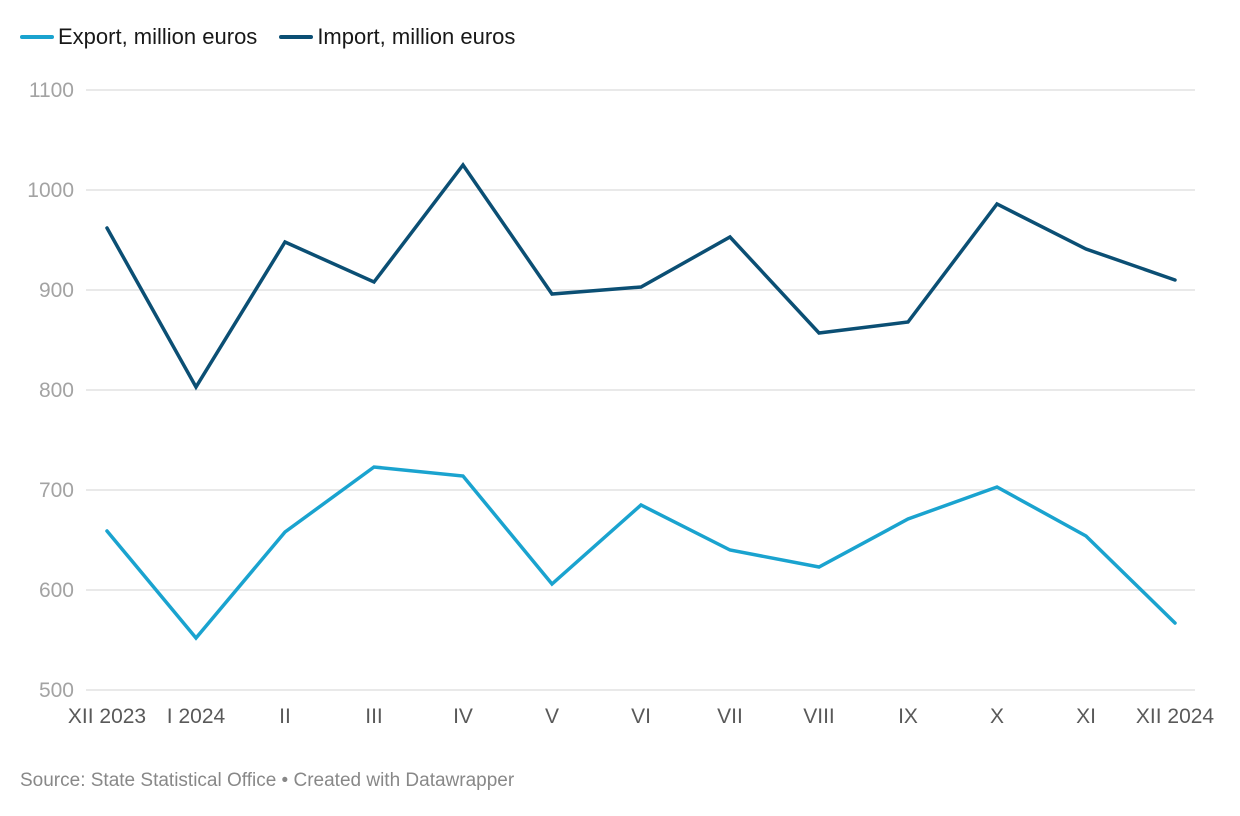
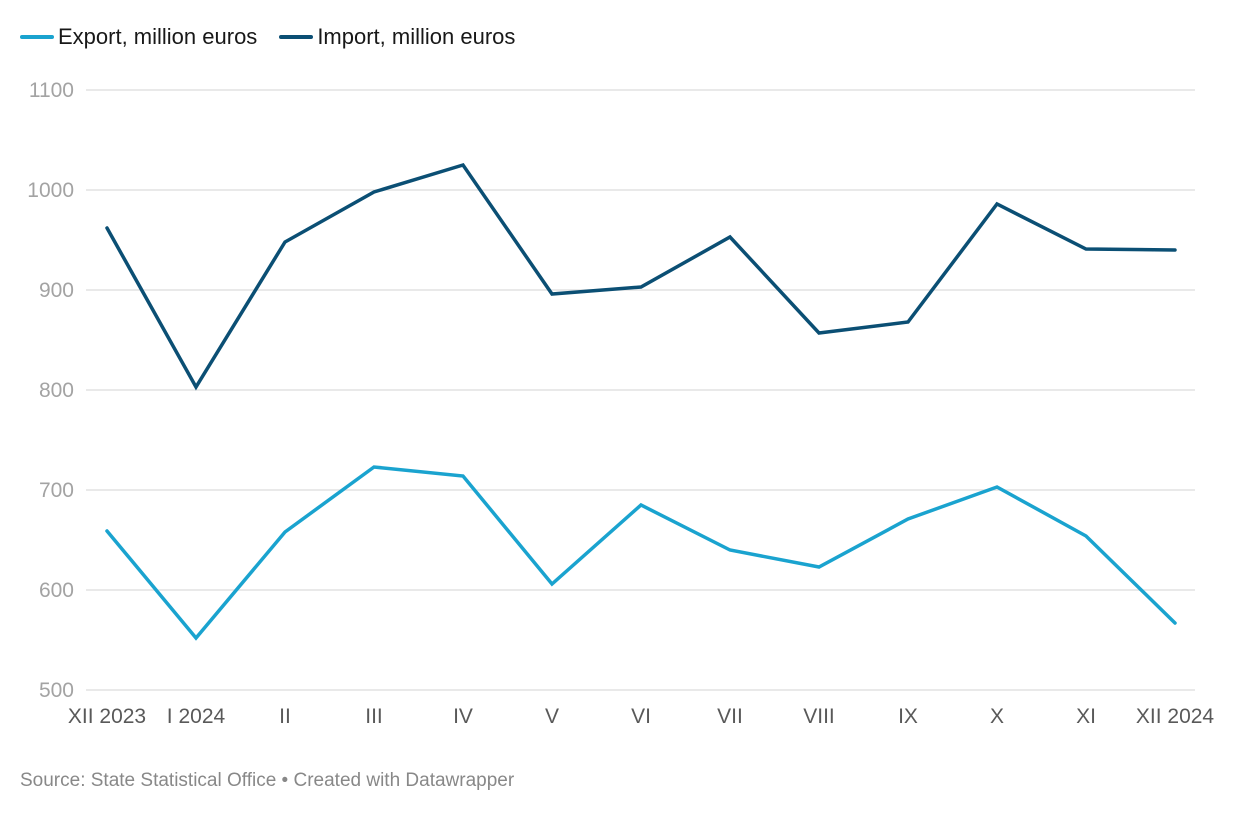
Import, million euros/III: 908 -> 998
Import, million euros/XII 2024: 910 -> 940
